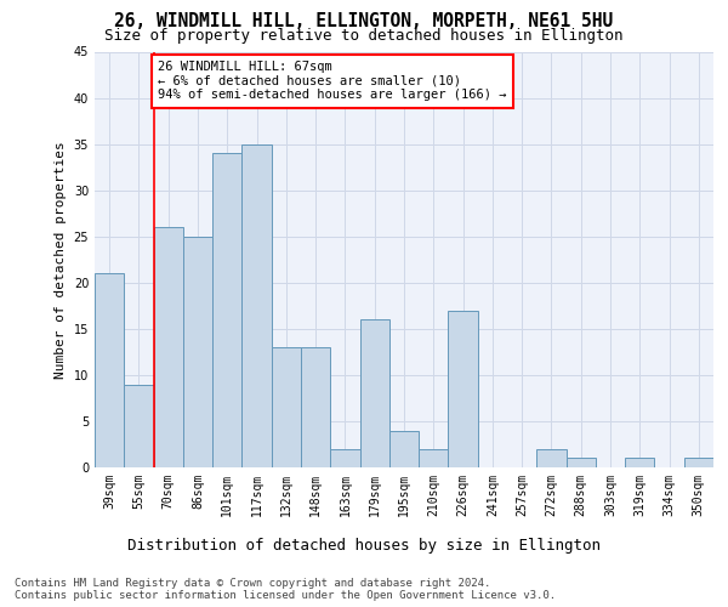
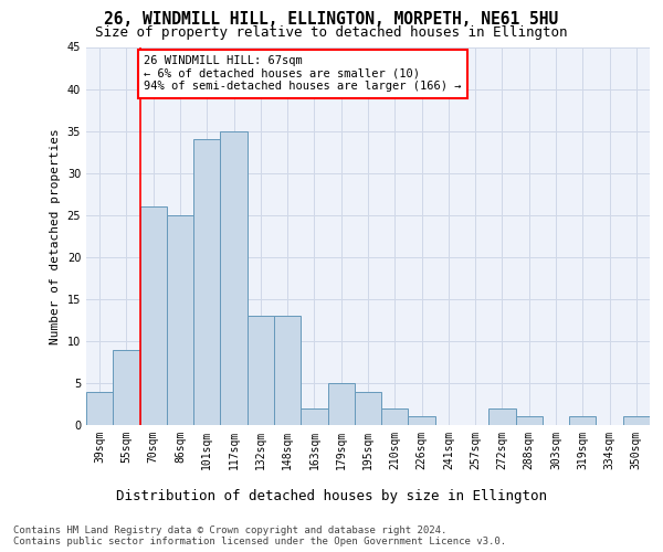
39sqm: 21 -> 4
179sqm: 16 -> 5
226sqm: 17 -> 1
